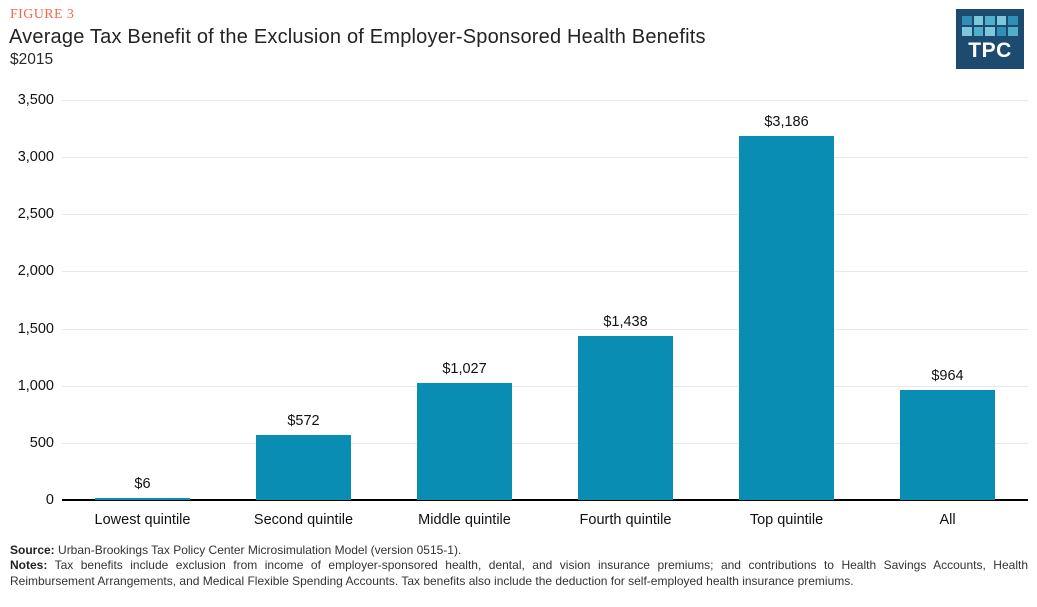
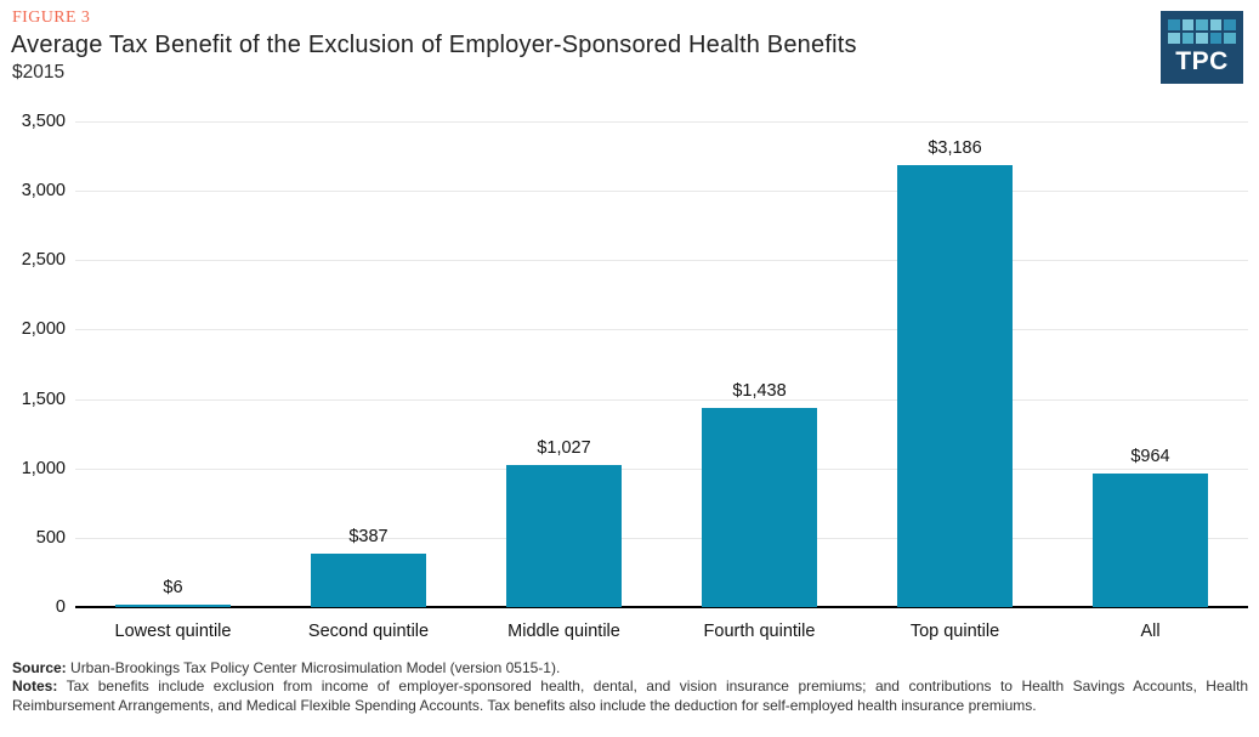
Second quintile: $572 -> $387
